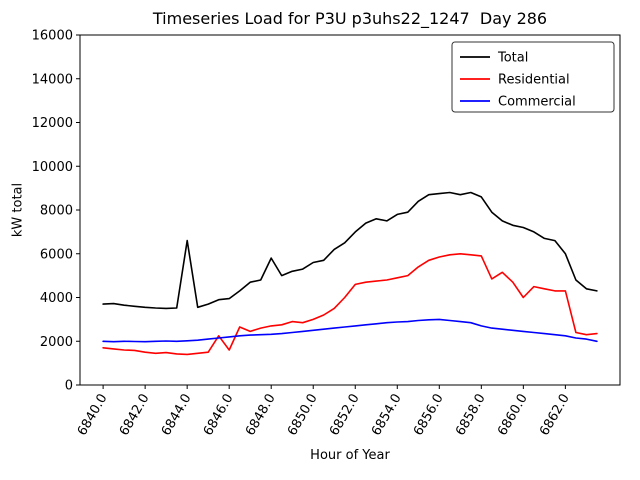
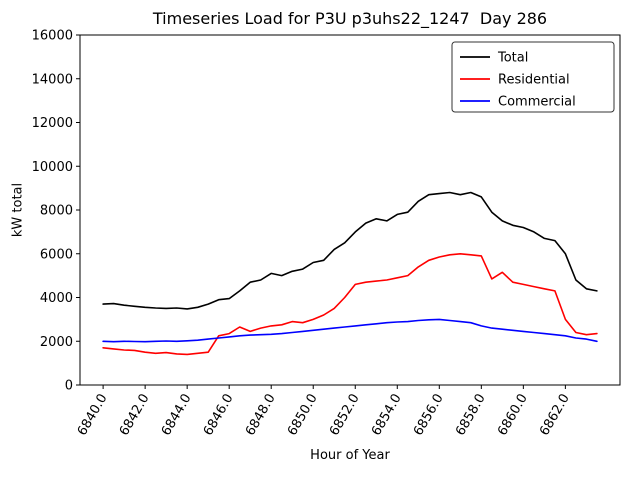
Total/6844.0: 6600 -> 3500
Residential/6846.0: 1600 -> 2400
Total/6848.0: 5800 -> 5100
Residential/6860.0: 4000 -> 4600
Residential/6862.0: 4300 -> 3000
